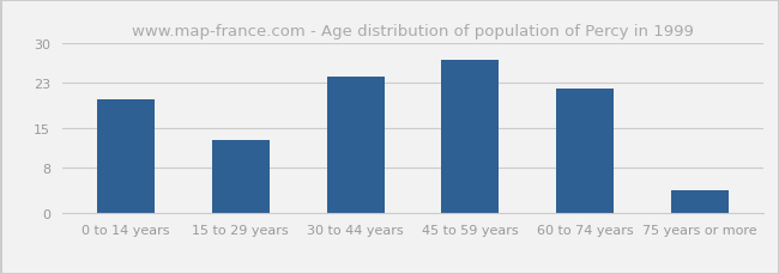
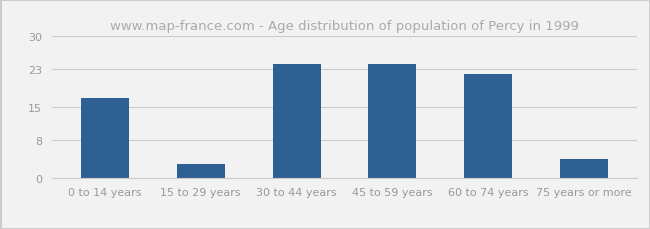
0 to 14 years: 20 -> 17
15 to 29 years: 13 -> 3
45 to 59 years: 27 -> 24
